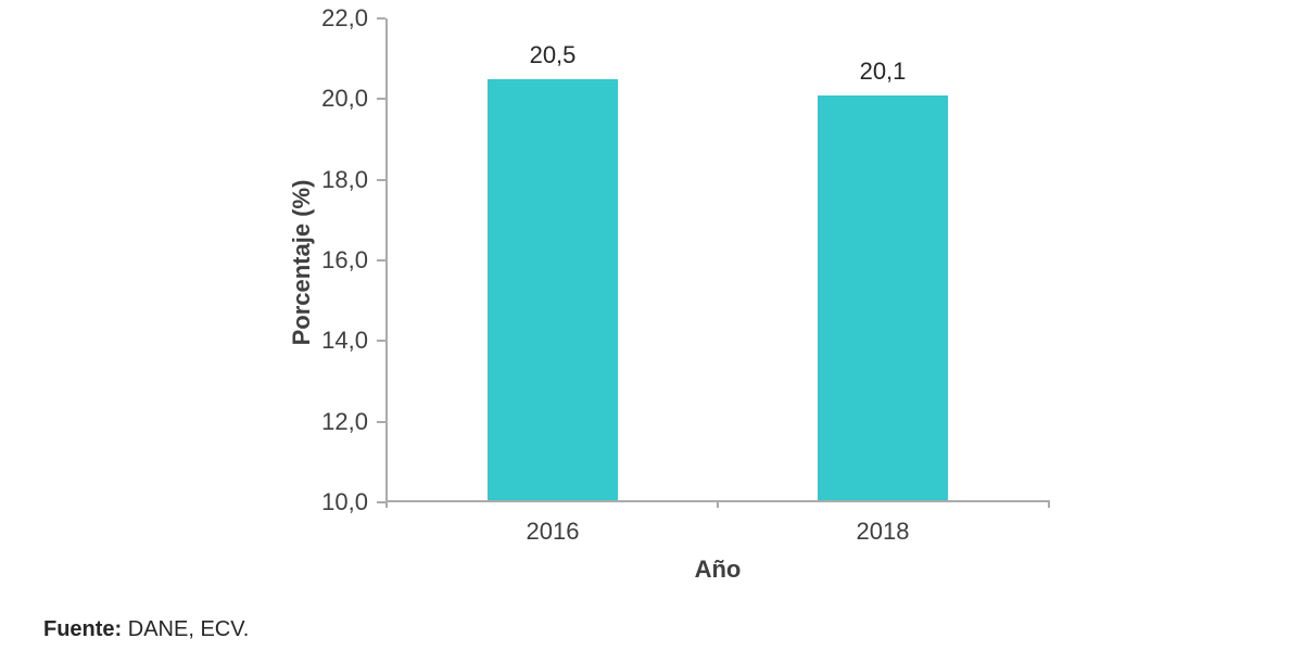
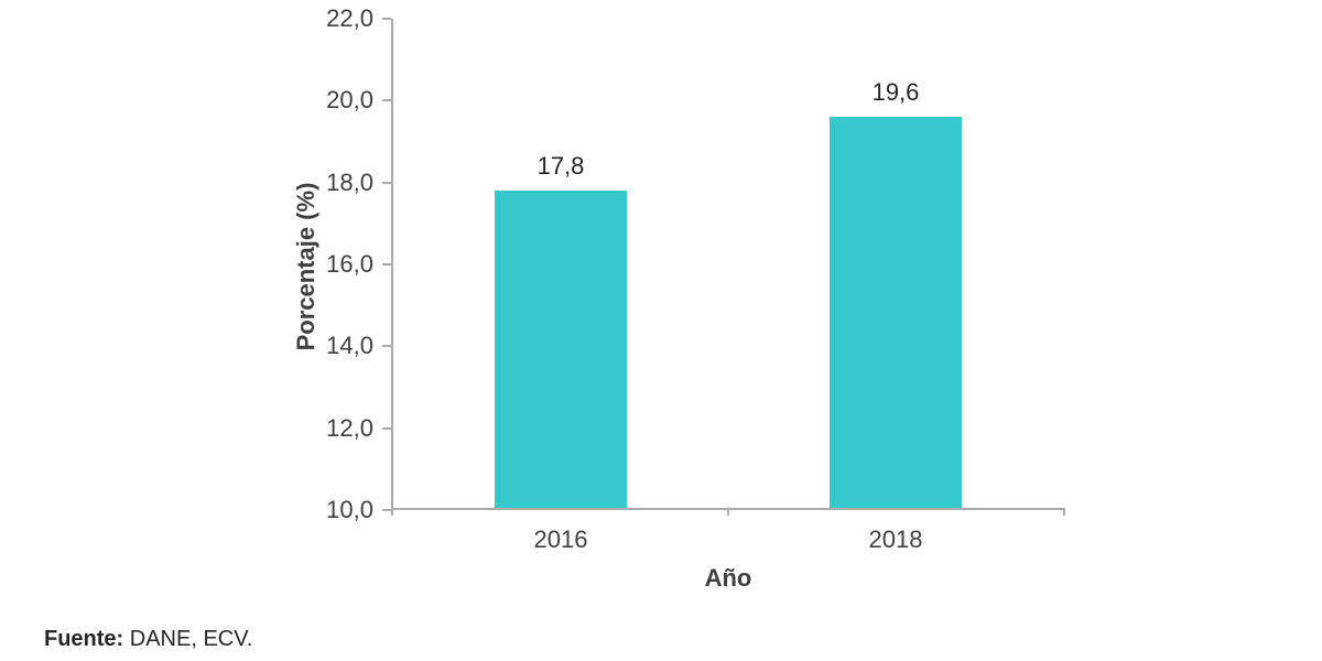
2016: 20,5 -> 17,8
2018: 20,1 -> 19,6
